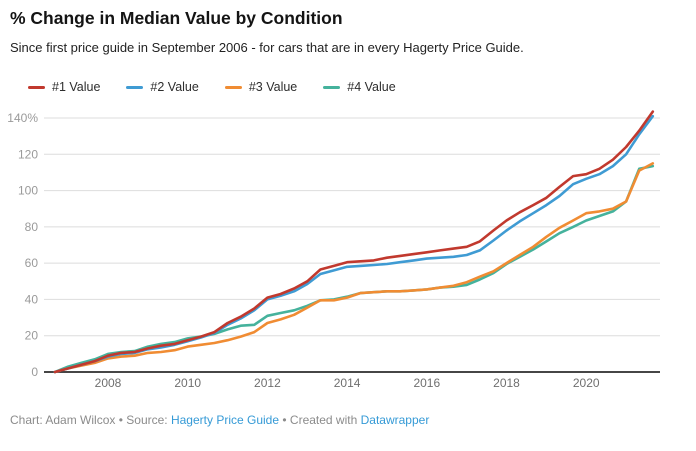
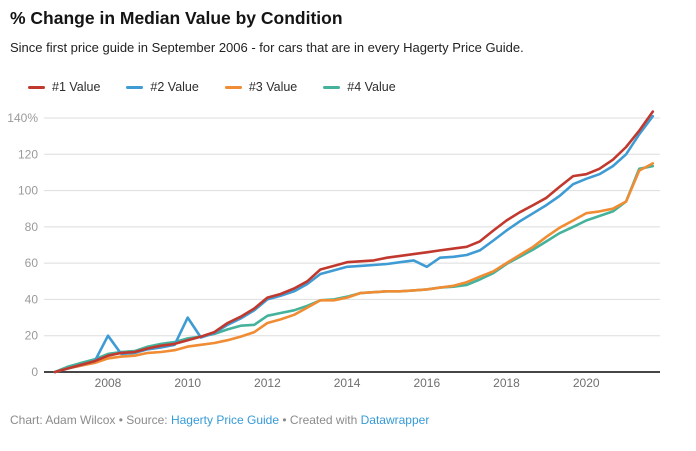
#2 Value/2008: 8% -> 20%
#2 Value/2010: 17% -> 30%
#2 Value/2016: 62% -> 58%
